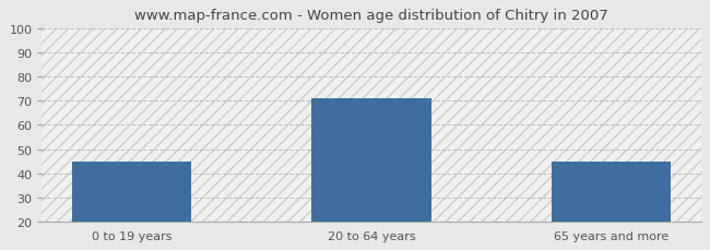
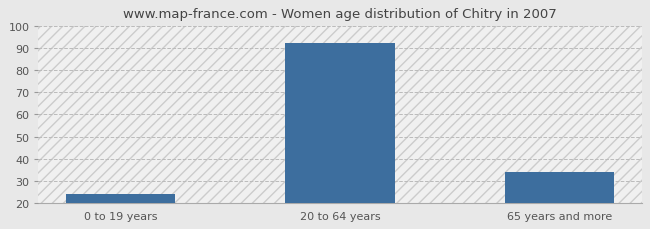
0 to 19 years: 45 -> 24
20 to 64 years: 71 -> 92
65 years and more: 45 -> 34
